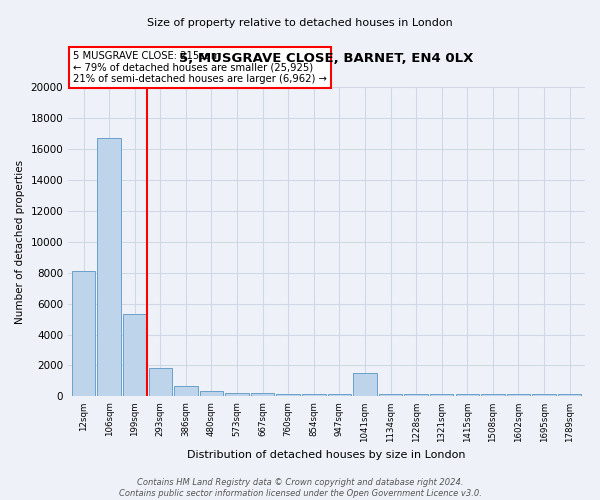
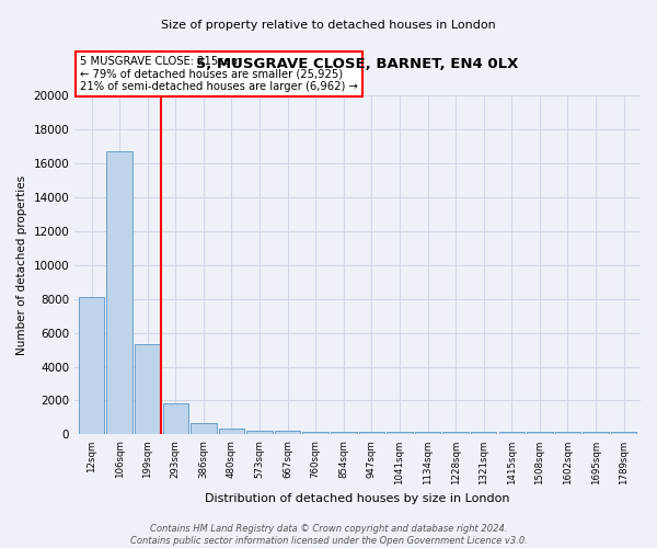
1041sqm: 1500 -> 200
